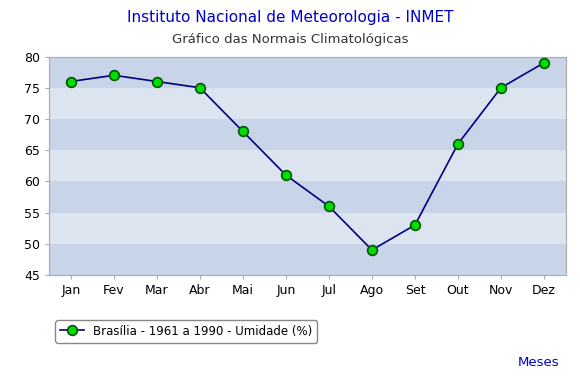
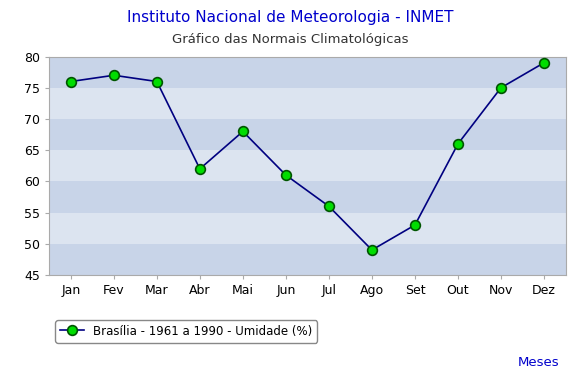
Abr: 75 -> 62
